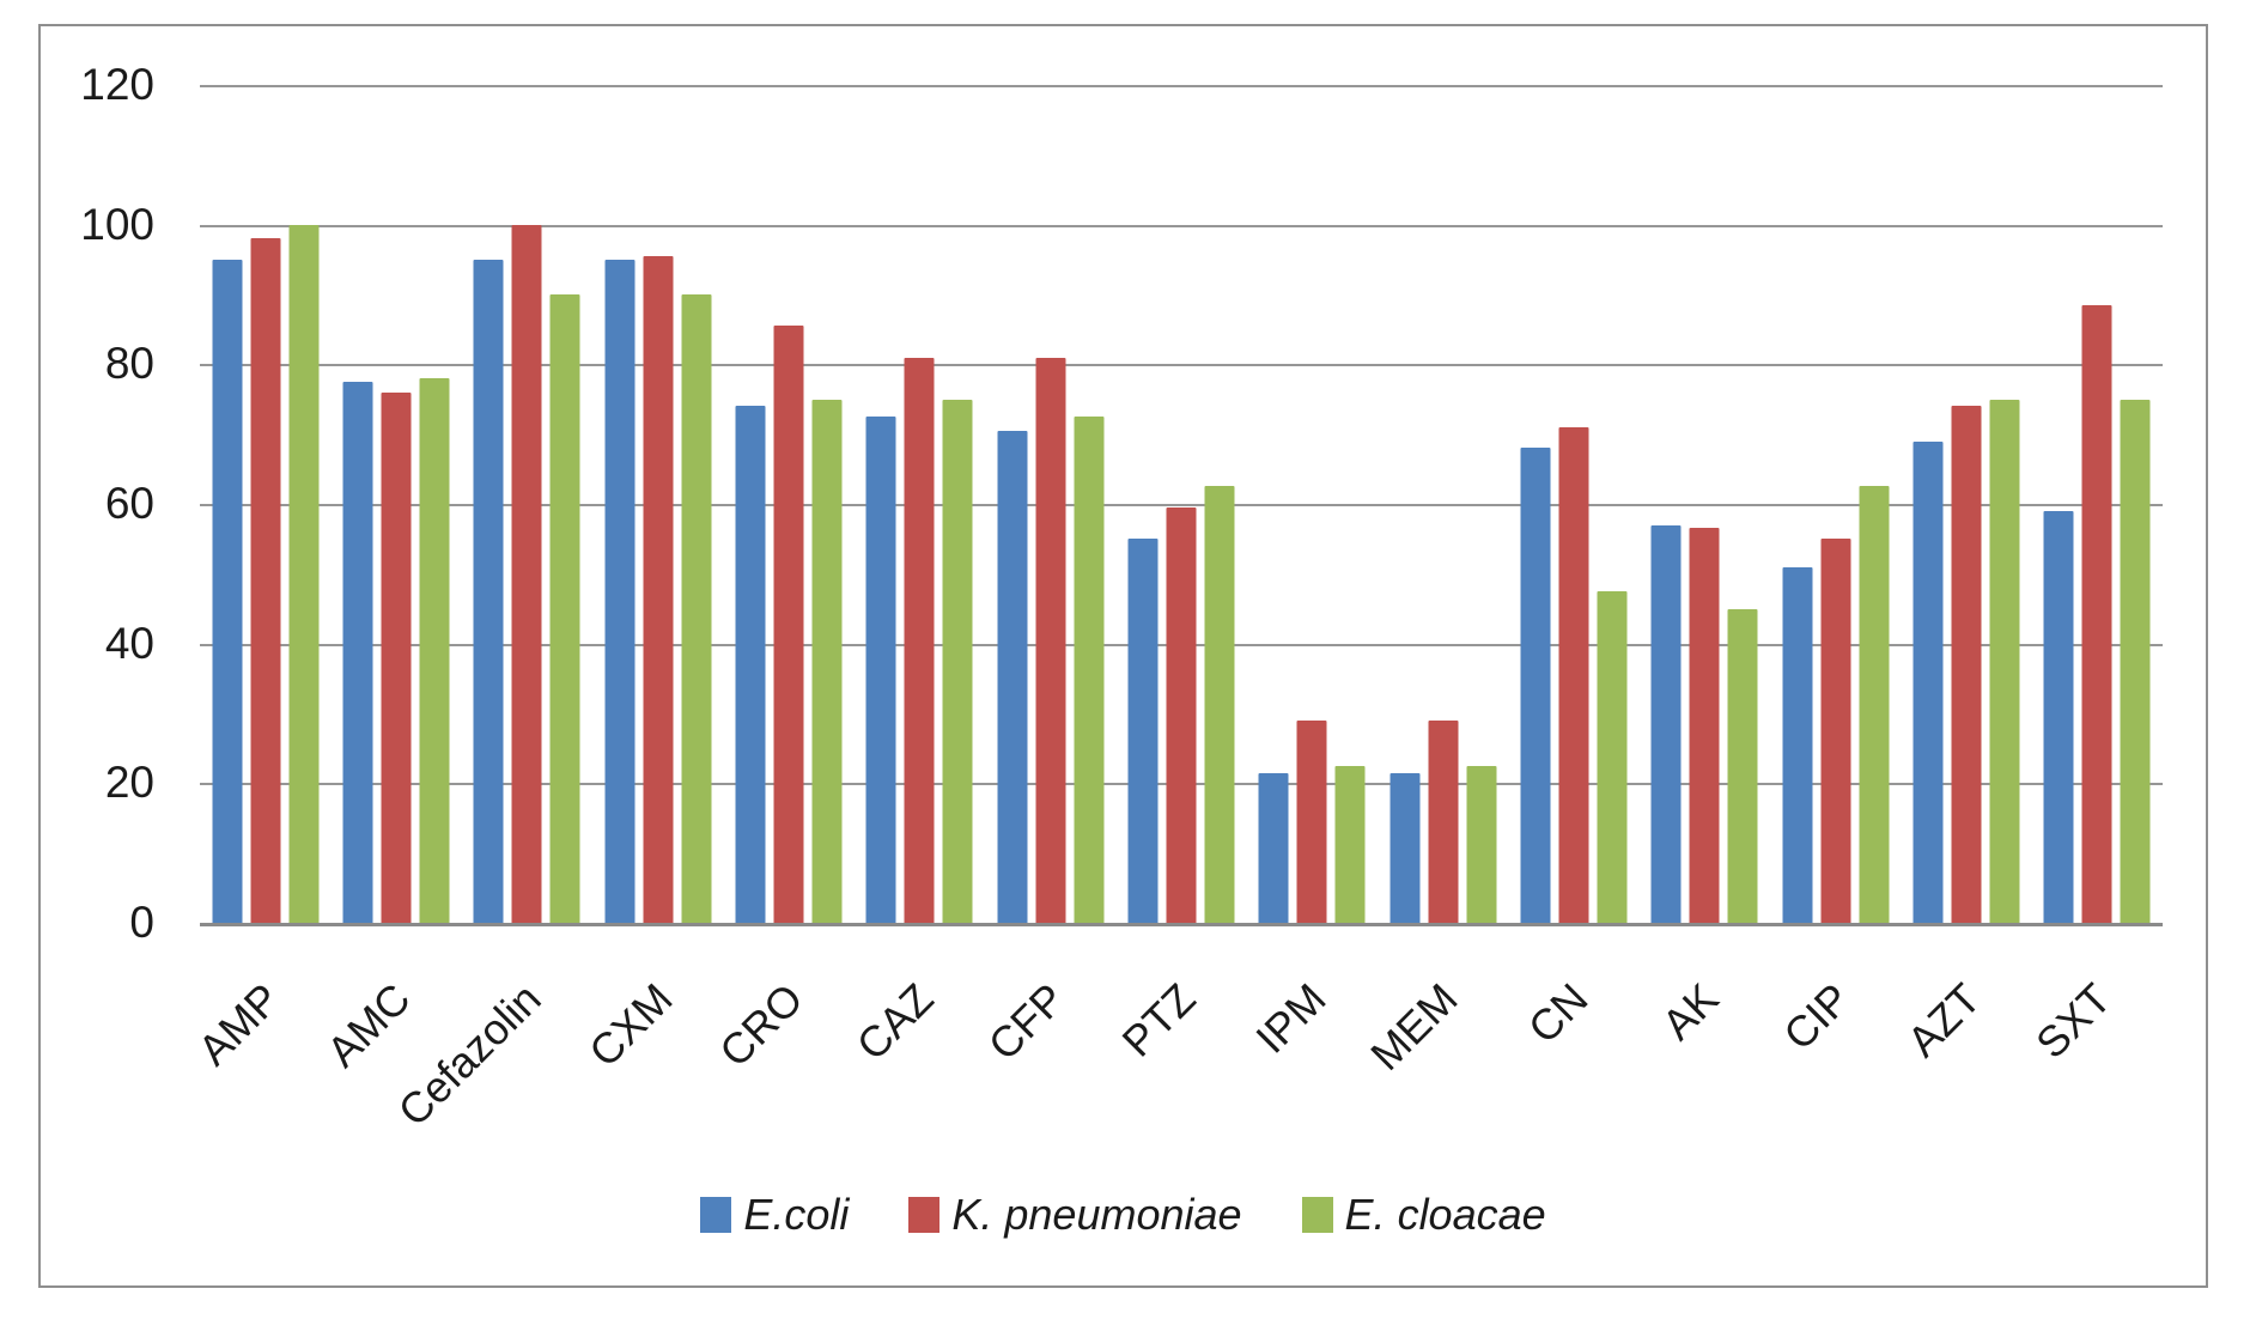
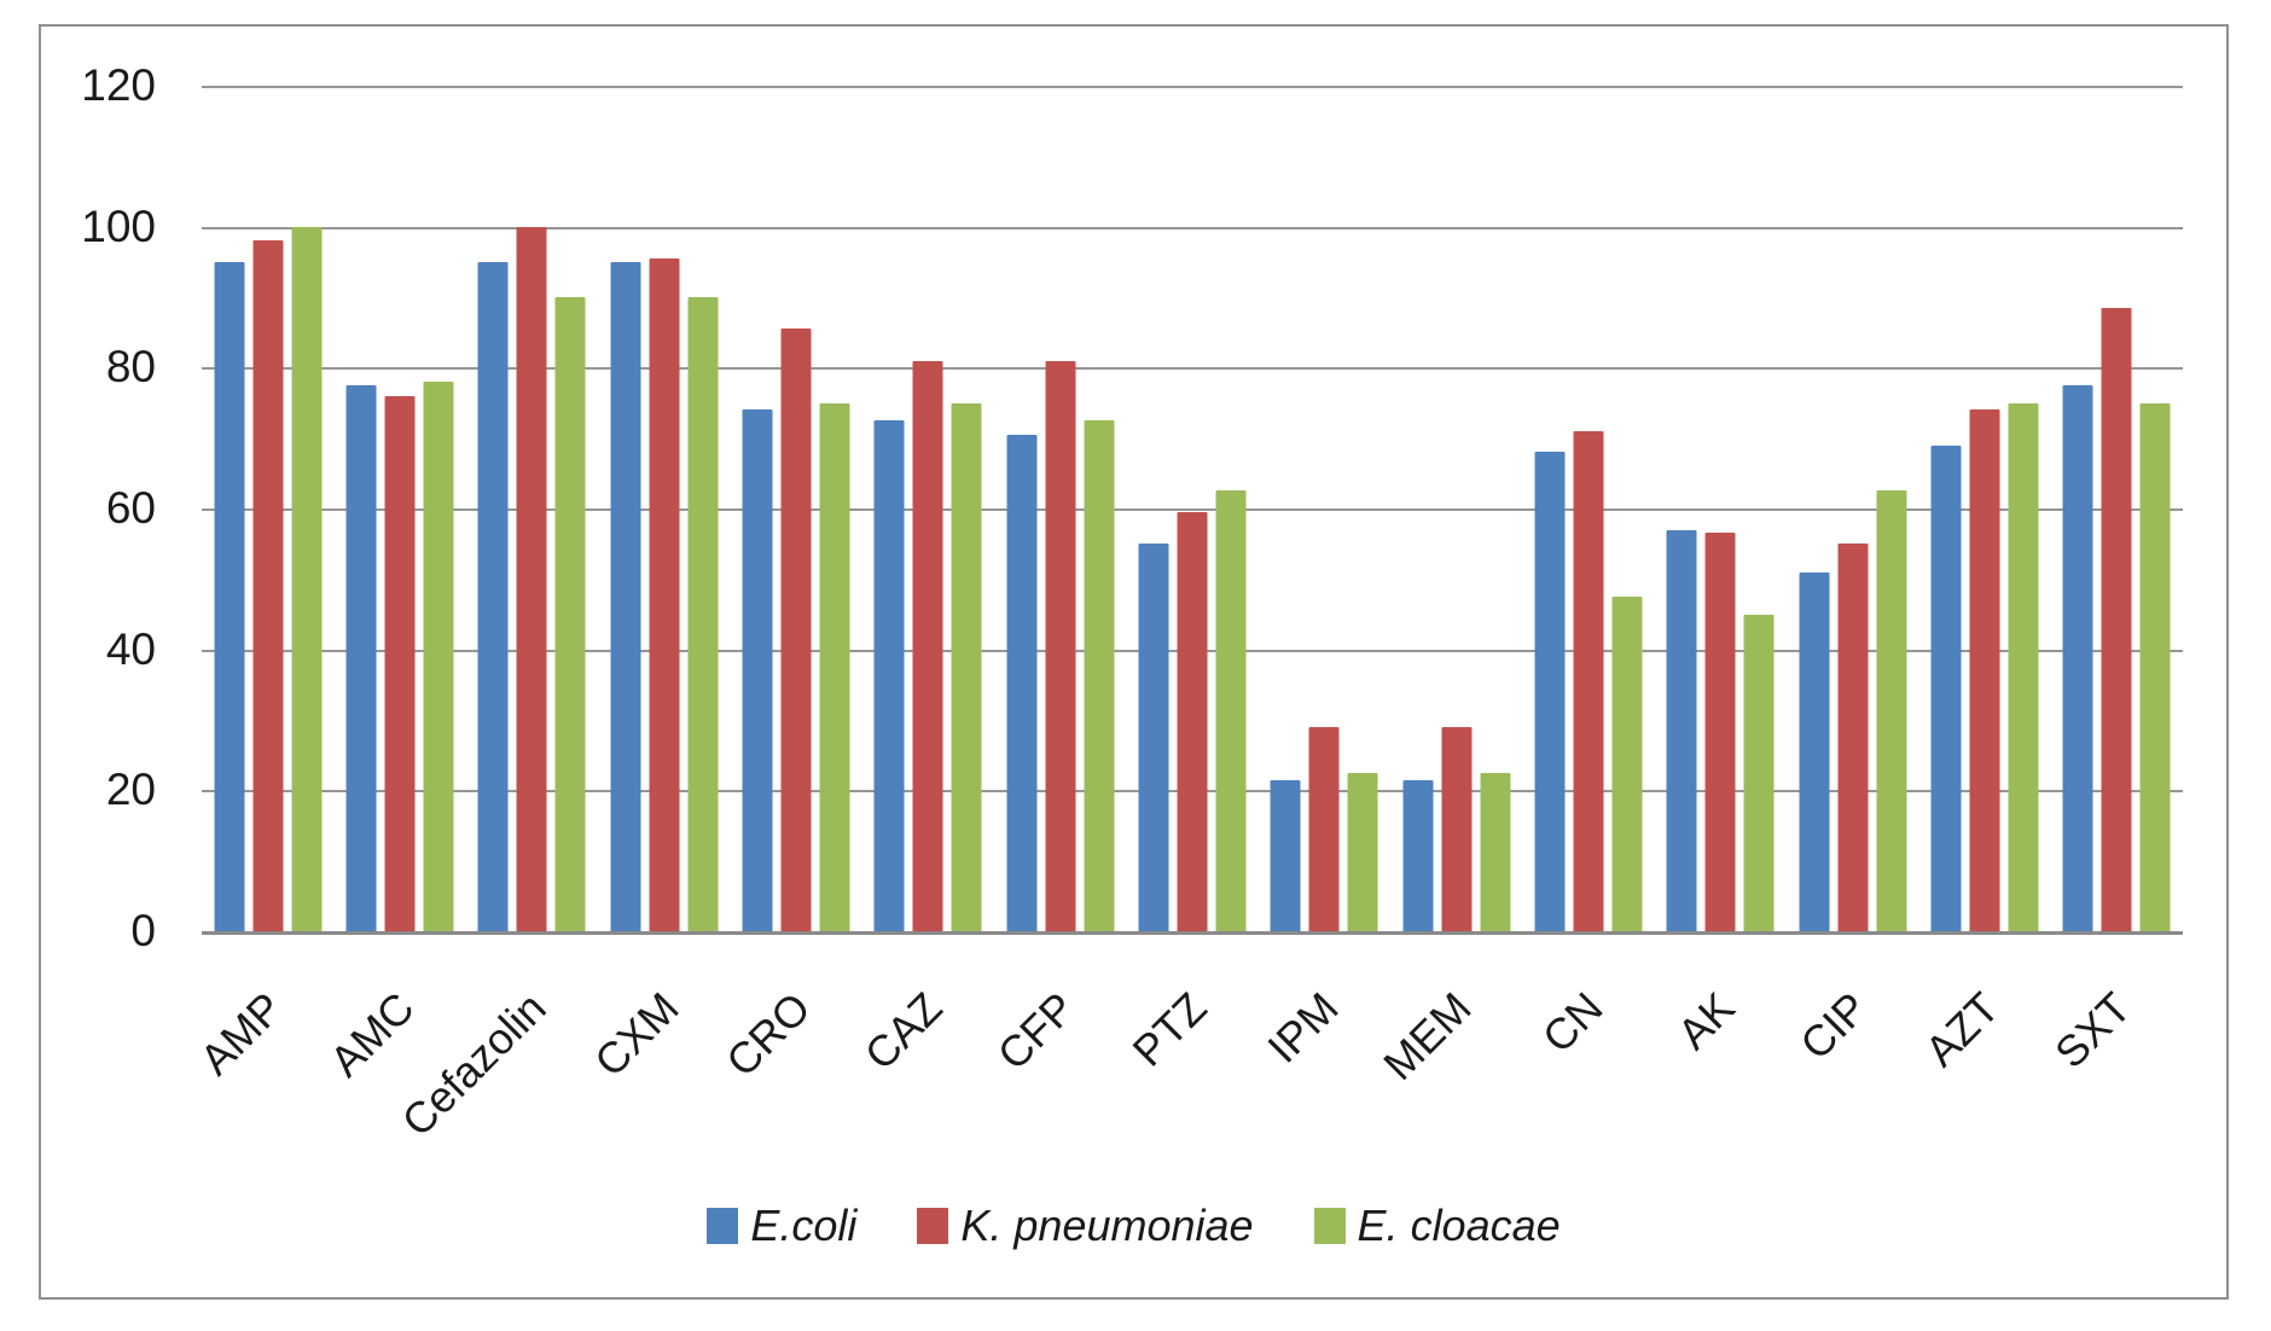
E.coli/SXT: 59 -> 78
